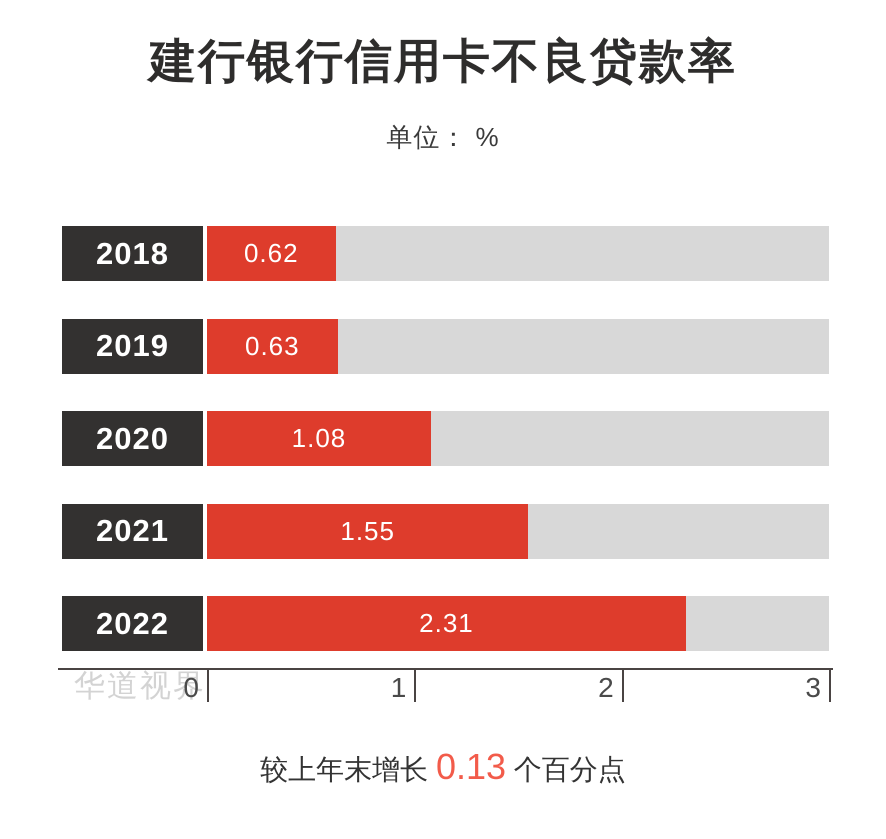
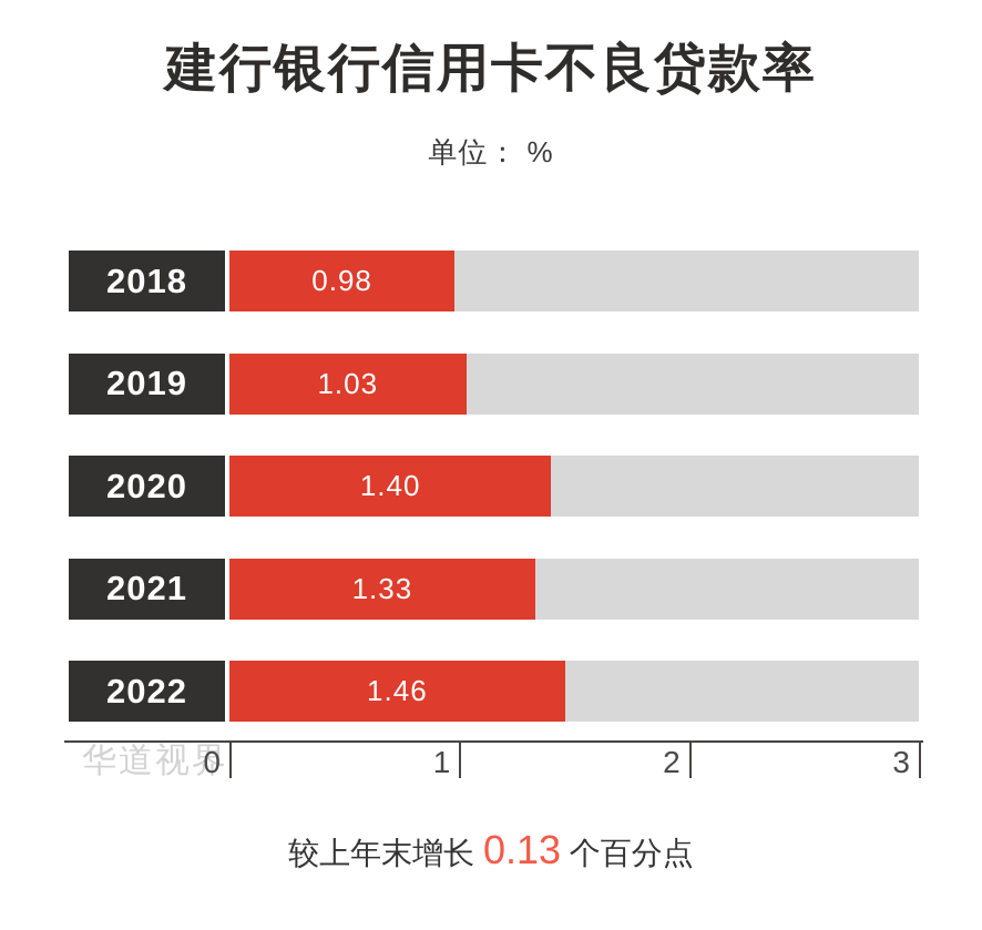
2018: 0.62 -> 0.98
2019: 0.63 -> 1.03
2020: 1.08 -> 1.40
2021: 1.55 -> 1.33
2022: 2.31 -> 1.46
